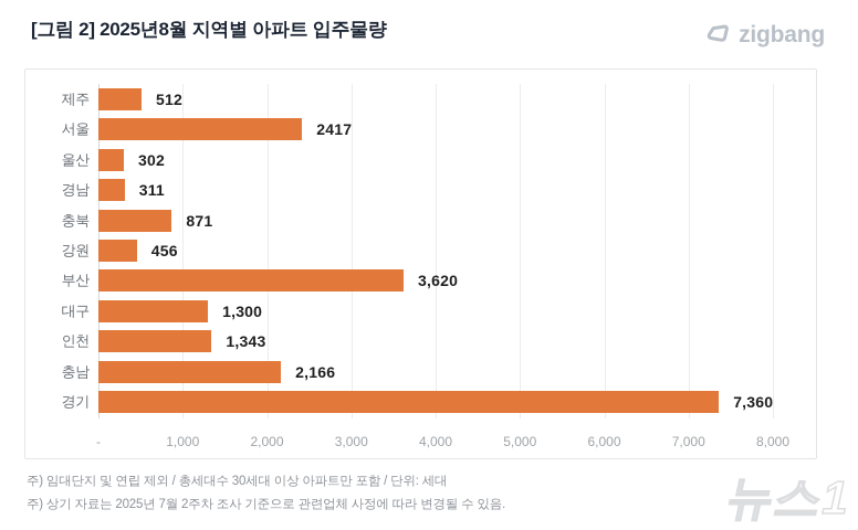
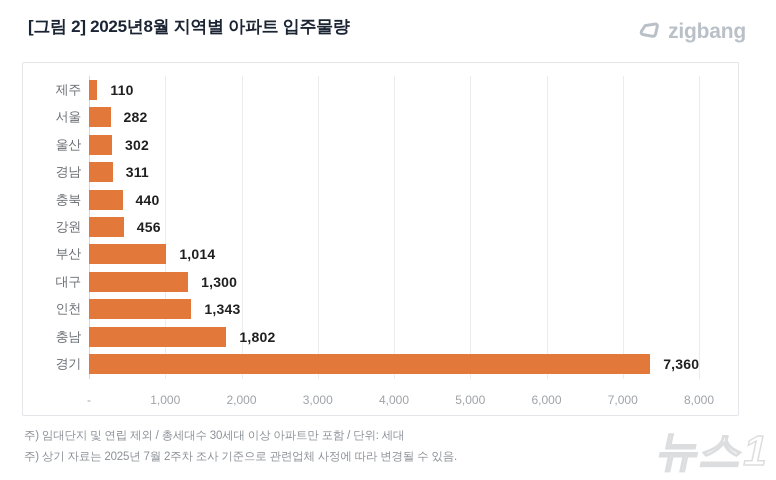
제주: 512 -> 110
서울: 2417 -> 282
충북: 871 -> 440
부산: 3,620 -> 1,014
충남: 2,166 -> 1,802
